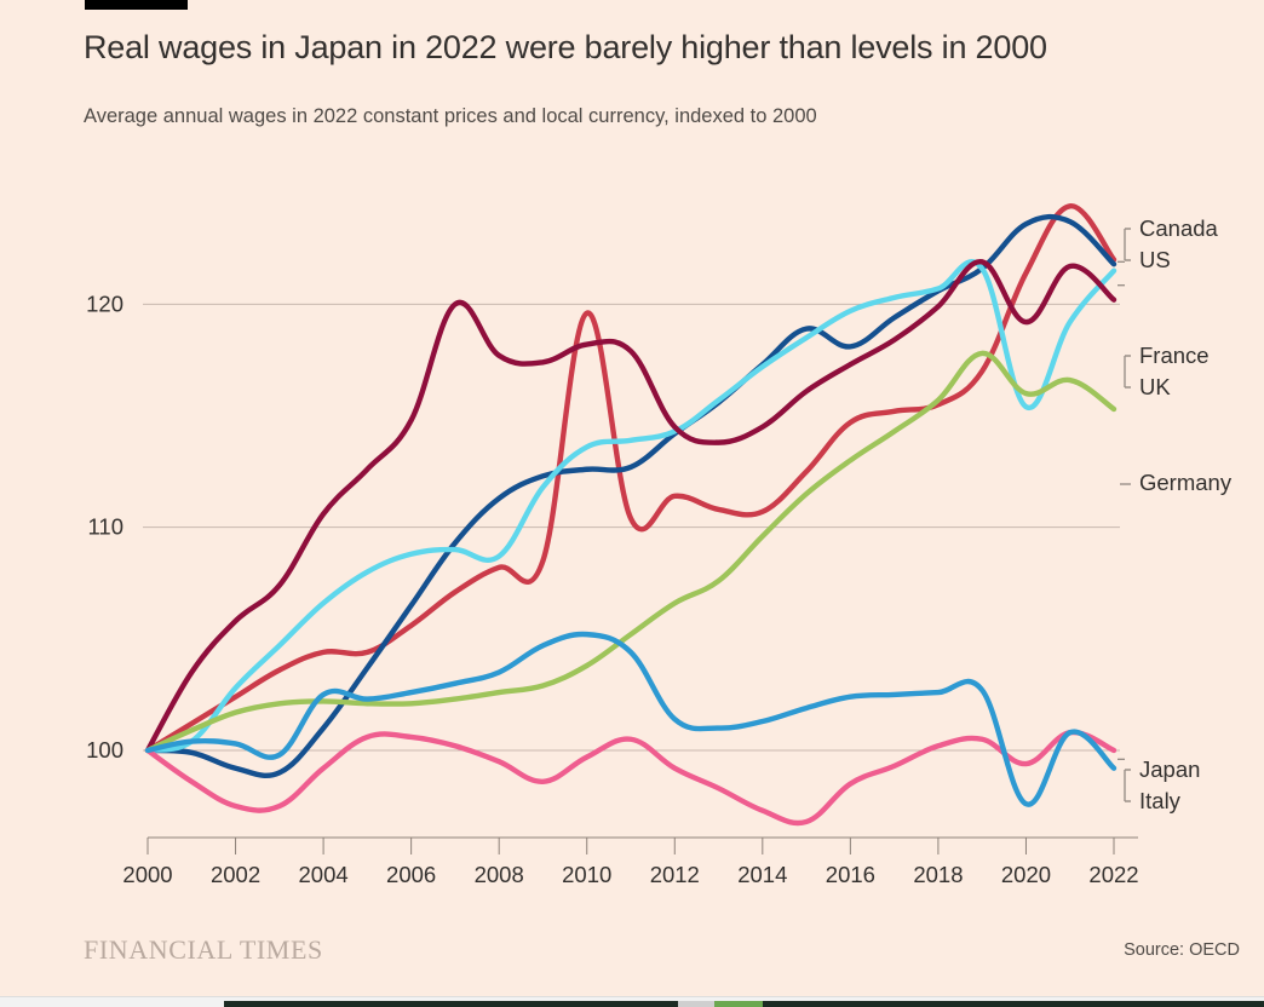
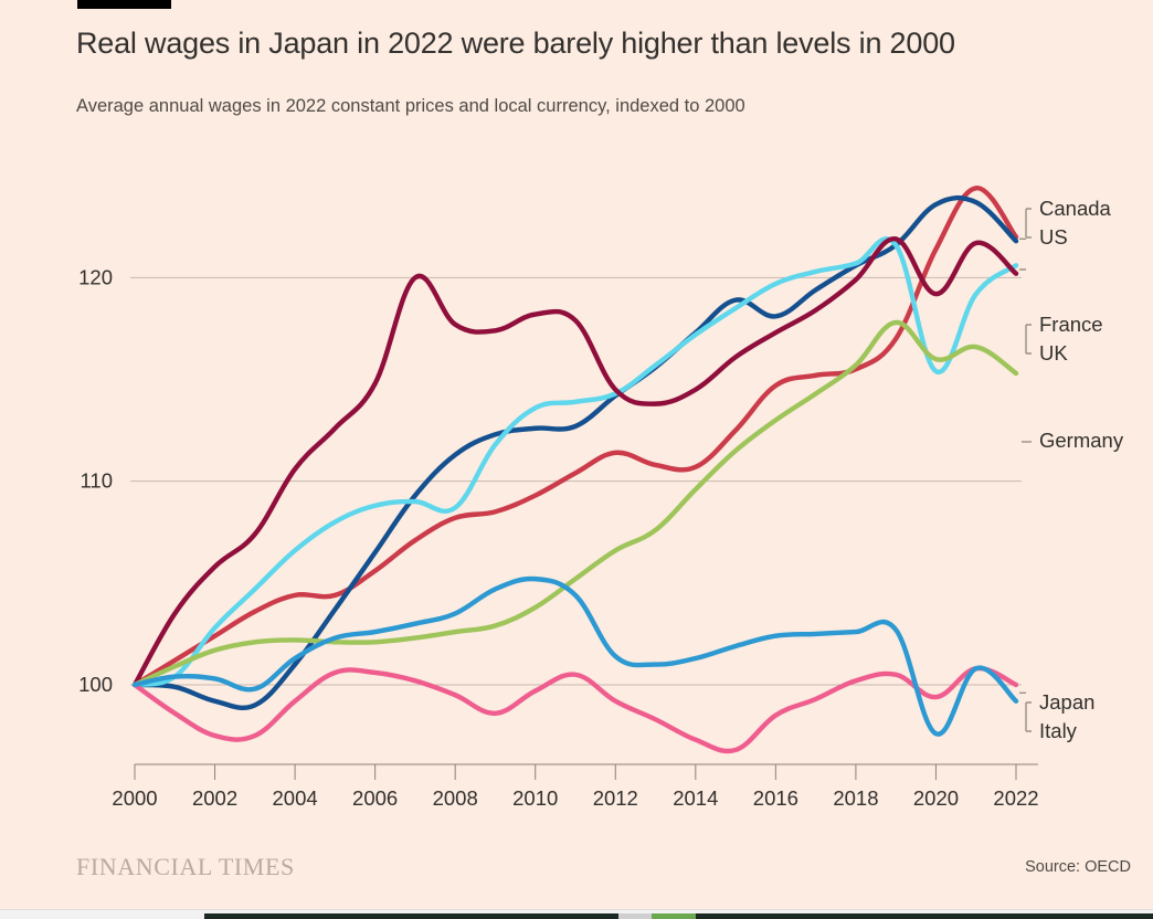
Italy/2004: 102.5 -> 101.3
Canada/2010: 119.6 -> 109.3
France/2022: 121.5 -> 120.6
